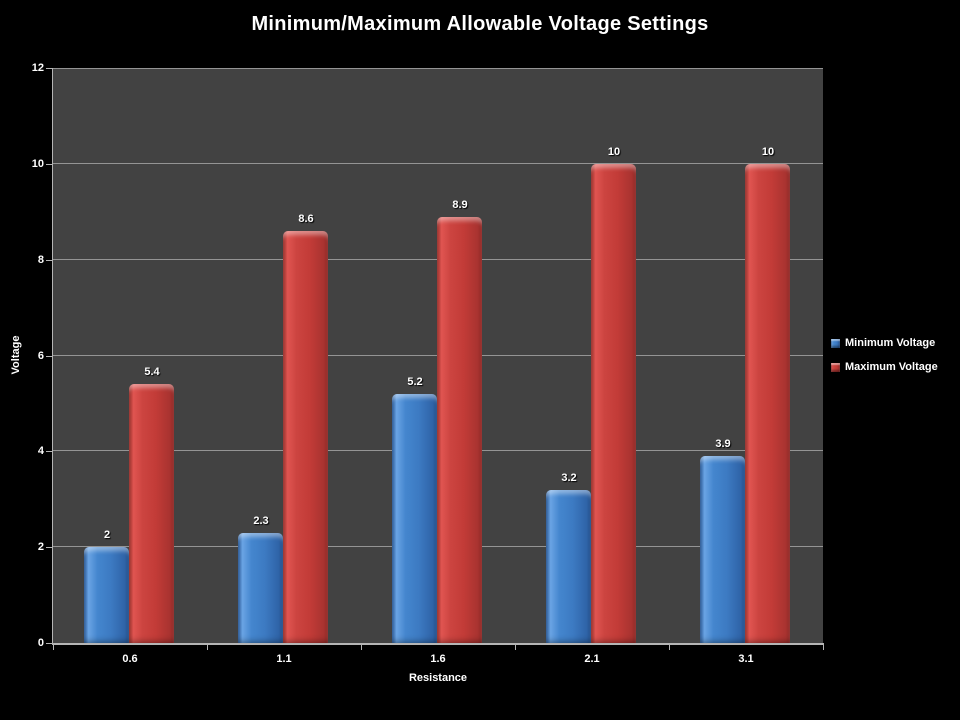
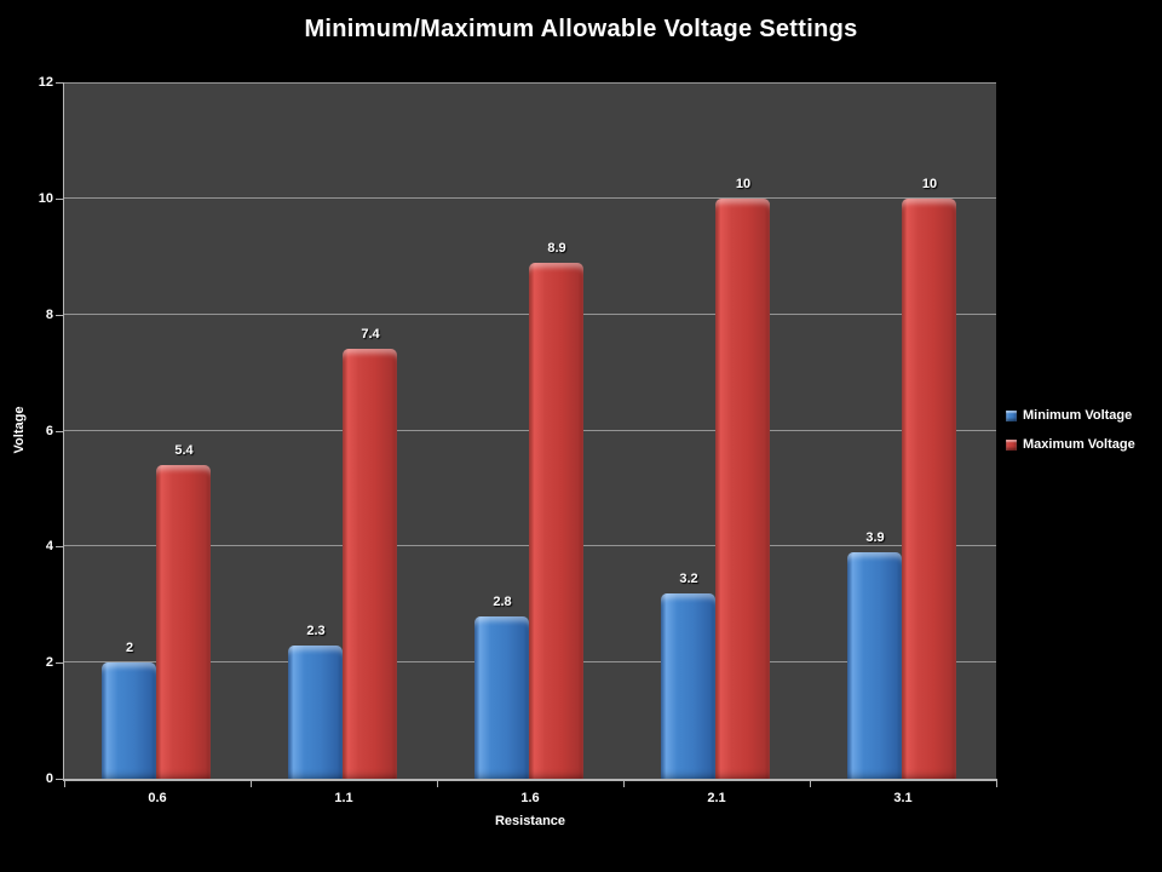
Maximum Voltage/1.1: 8.6 -> 7.4
Minimum Voltage/1.6: 5.2 -> 2.8
